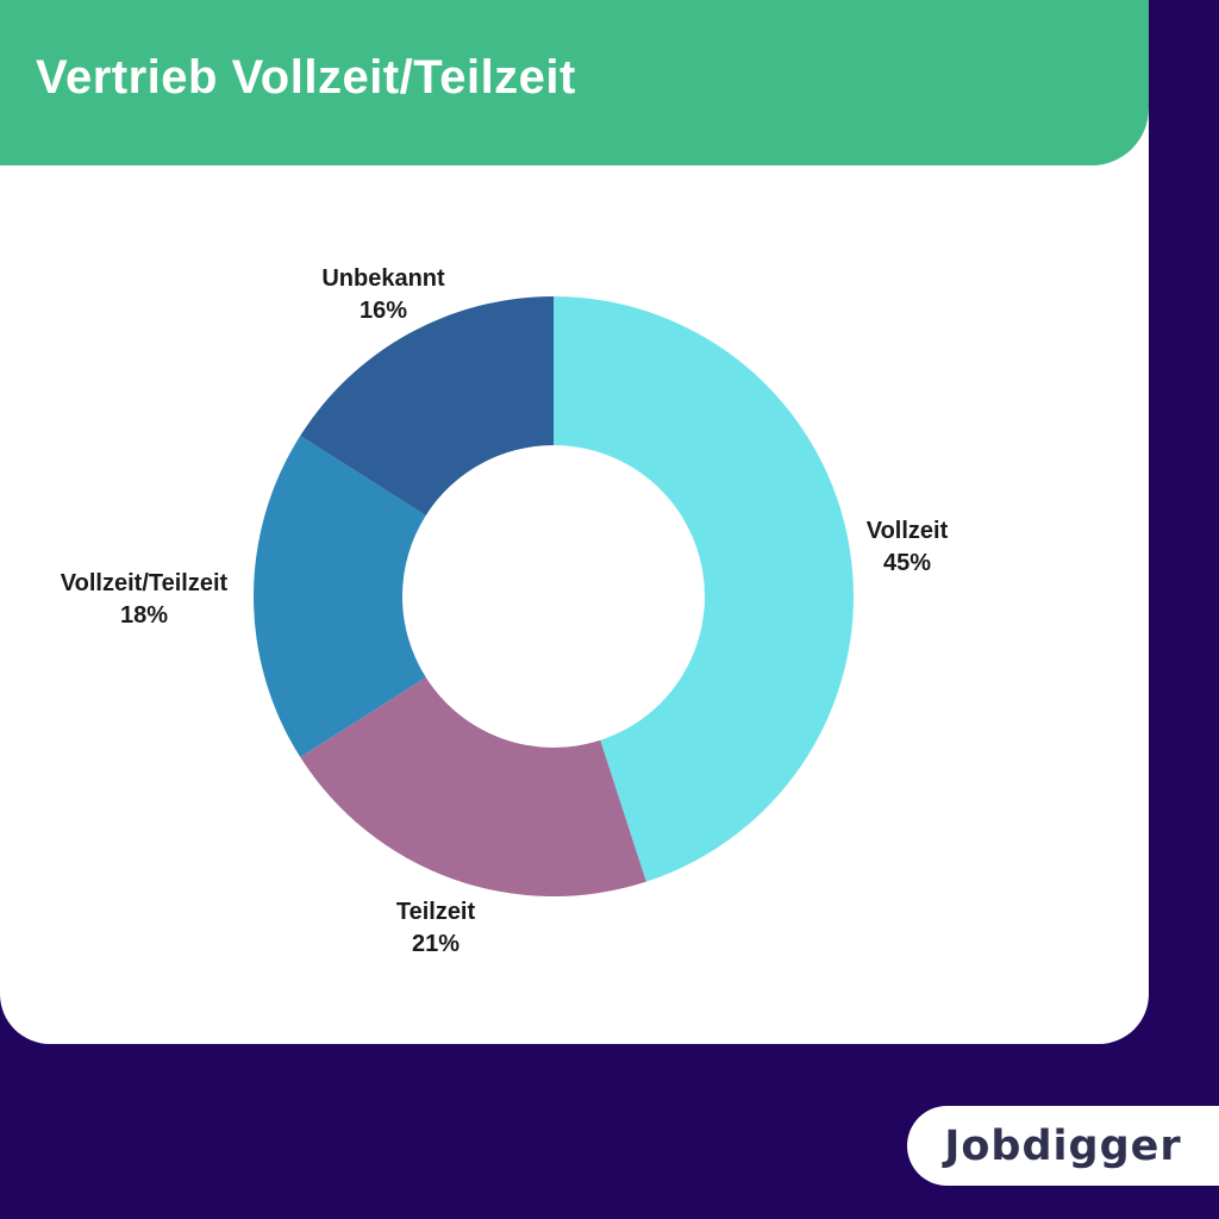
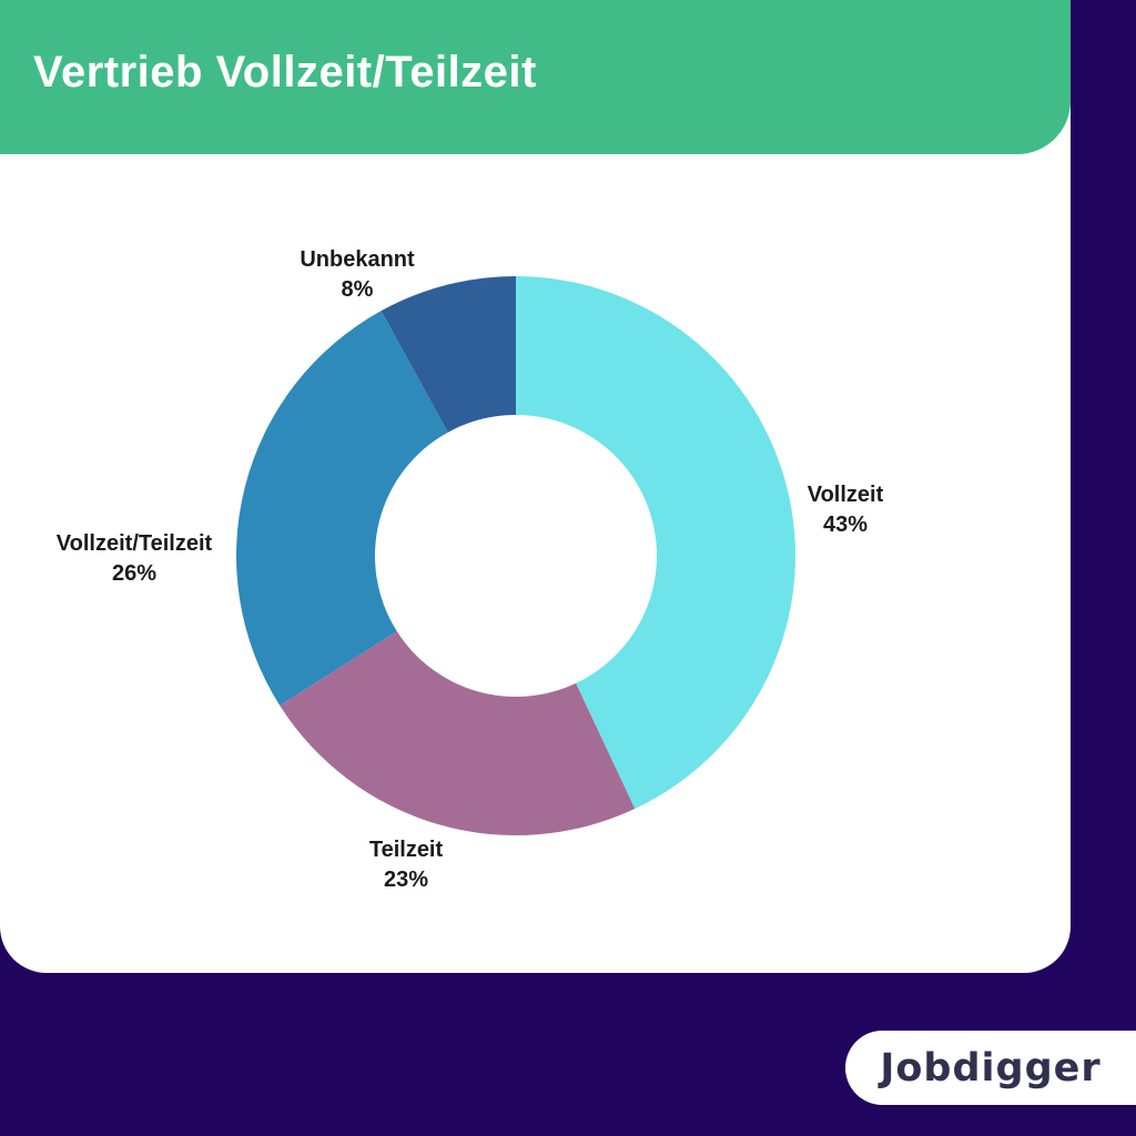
Vollzeit: 45% -> 43%
Teilzeit: 21% -> 23%
Vollzeit/Teilzeit: 18% -> 26%
Unbekannt: 16% -> 8%
